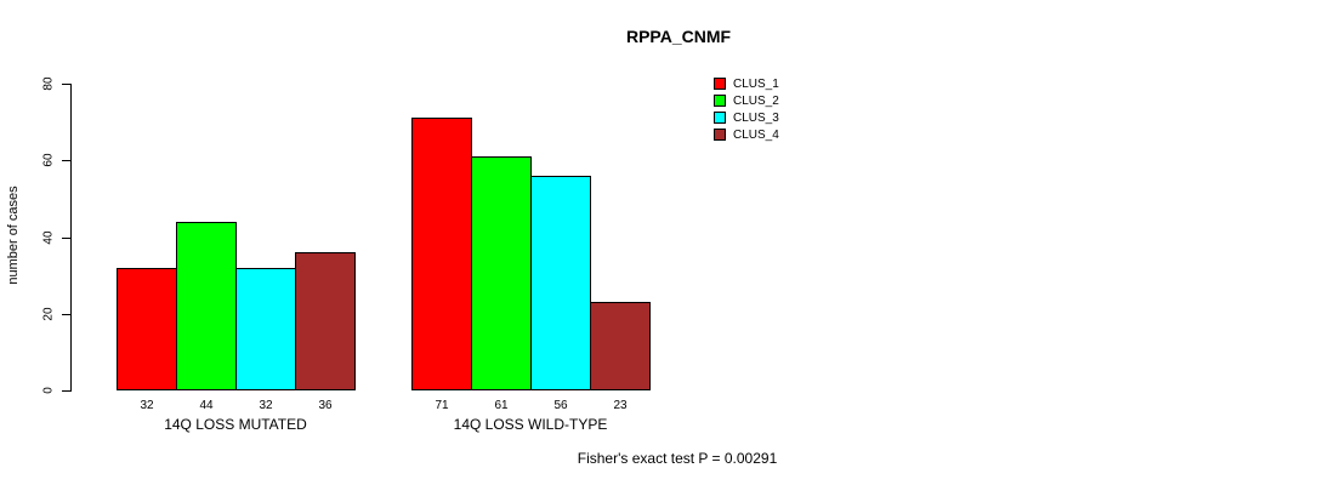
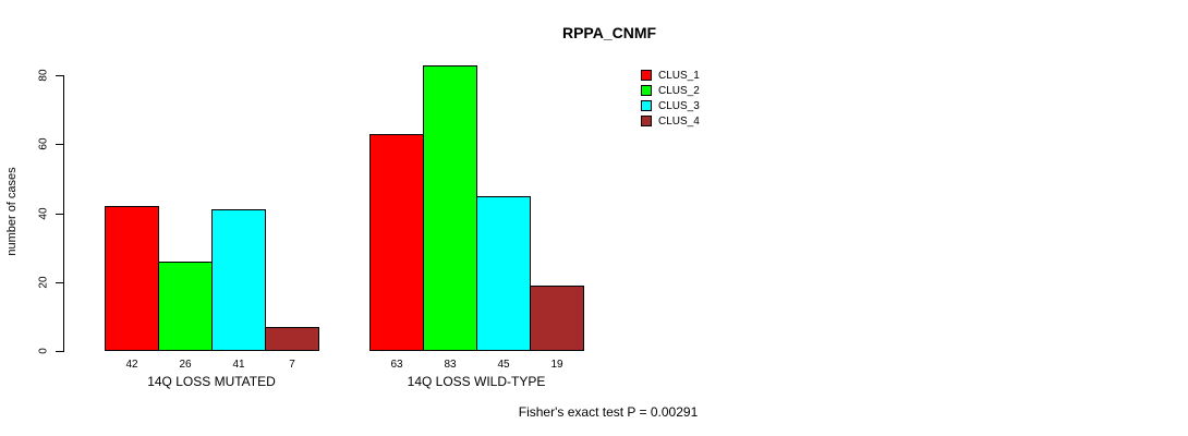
CLUS_1/14Q LOSS MUTATED: 32 -> 42
CLUS_2/14Q LOSS MUTATED: 44 -> 26
CLUS_3/14Q LOSS MUTATED: 32 -> 41
CLUS_4/14Q LOSS MUTATED: 36 -> 7
CLUS_1/14Q LOSS WILD-TYPE: 71 -> 63
CLUS_2/14Q LOSS WILD-TYPE: 61 -> 83
CLUS_3/14Q LOSS WILD-TYPE: 56 -> 45
CLUS_4/14Q LOSS WILD-TYPE: 23 -> 19
